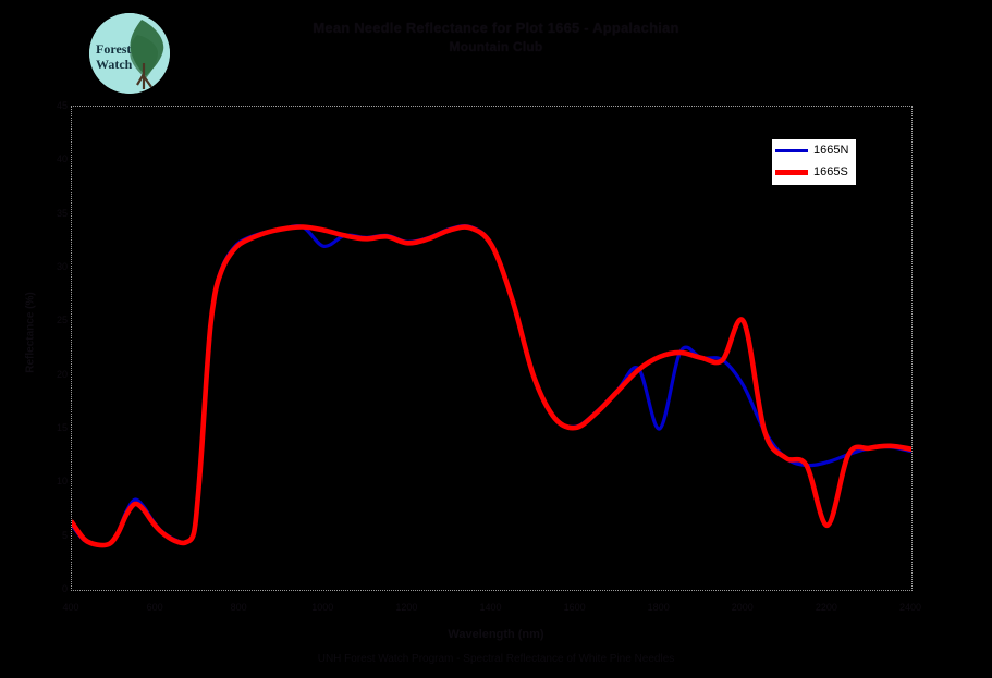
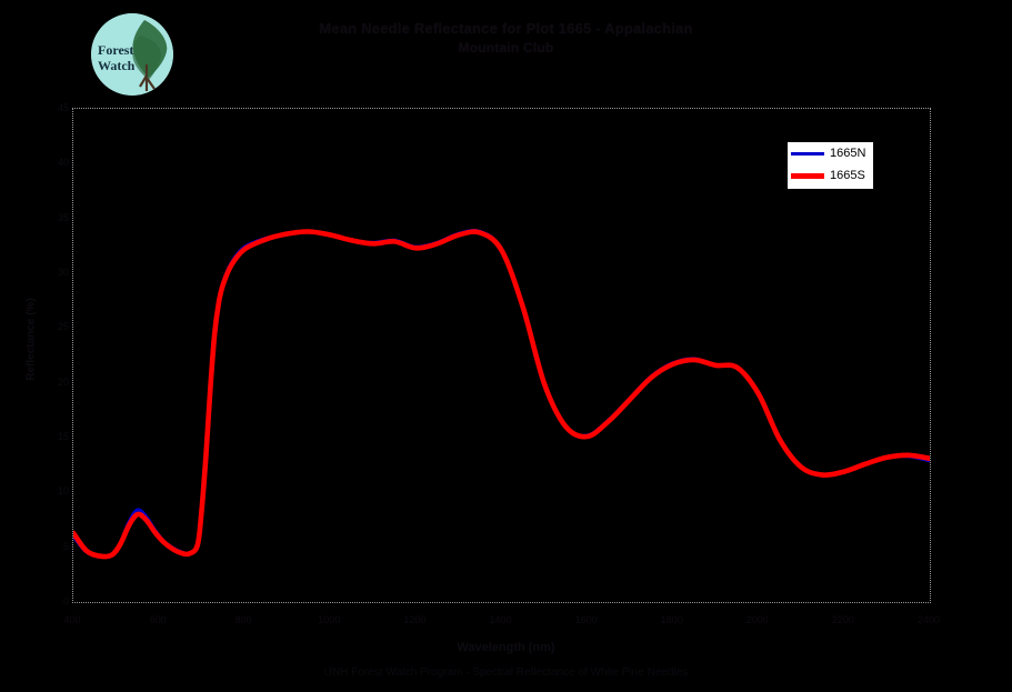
1665N/1000: 32 -> 34
1665N/1800: 15 -> 22
1665S/2000: 25 -> 19
1665S/2200: 6 -> 12
